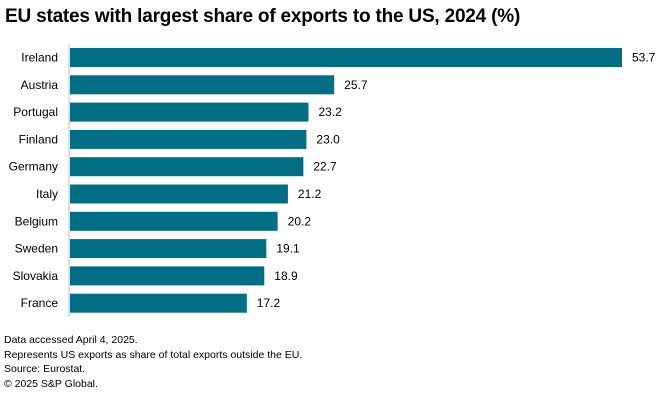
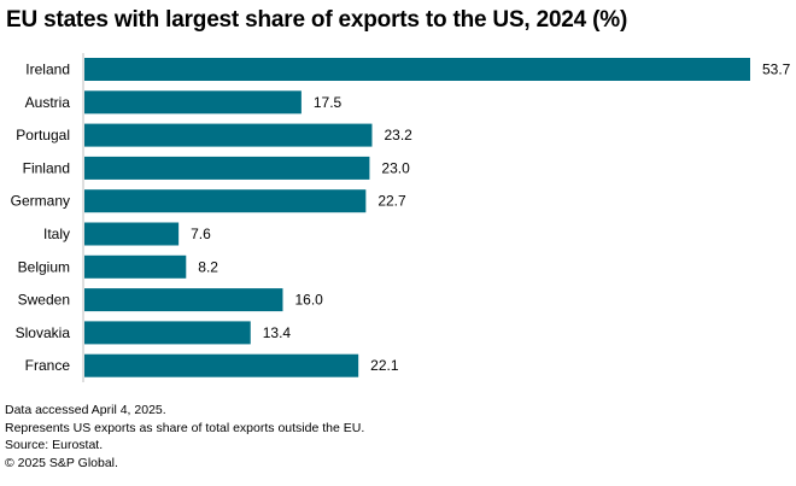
Austria: 25.7 -> 17.5
Italy: 21.2 -> 7.6
Belgium: 20.2 -> 8.2
Sweden: 19.1 -> 16.0
Slovakia: 18.9 -> 13.4
France: 17.2 -> 22.1
